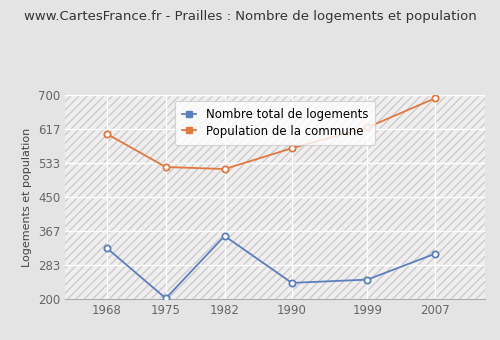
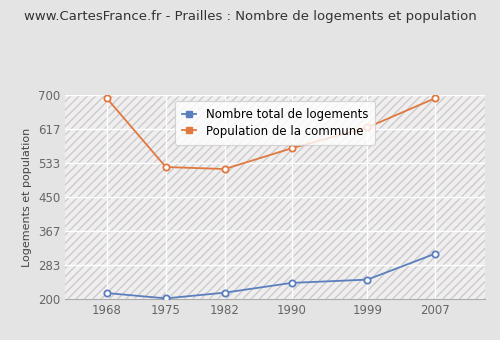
Nombre total de logements/1968: 325 -> 215
Population de la commune/1968: 605 -> 692
Nombre total de logements/1982: 355 -> 216
